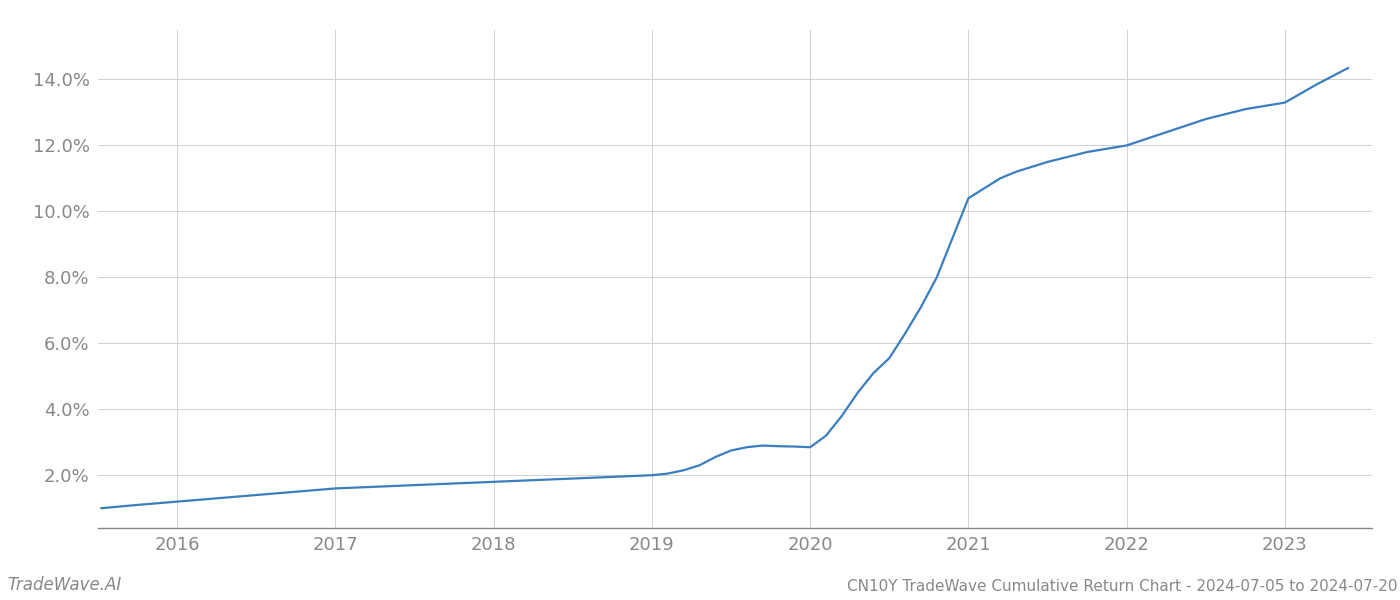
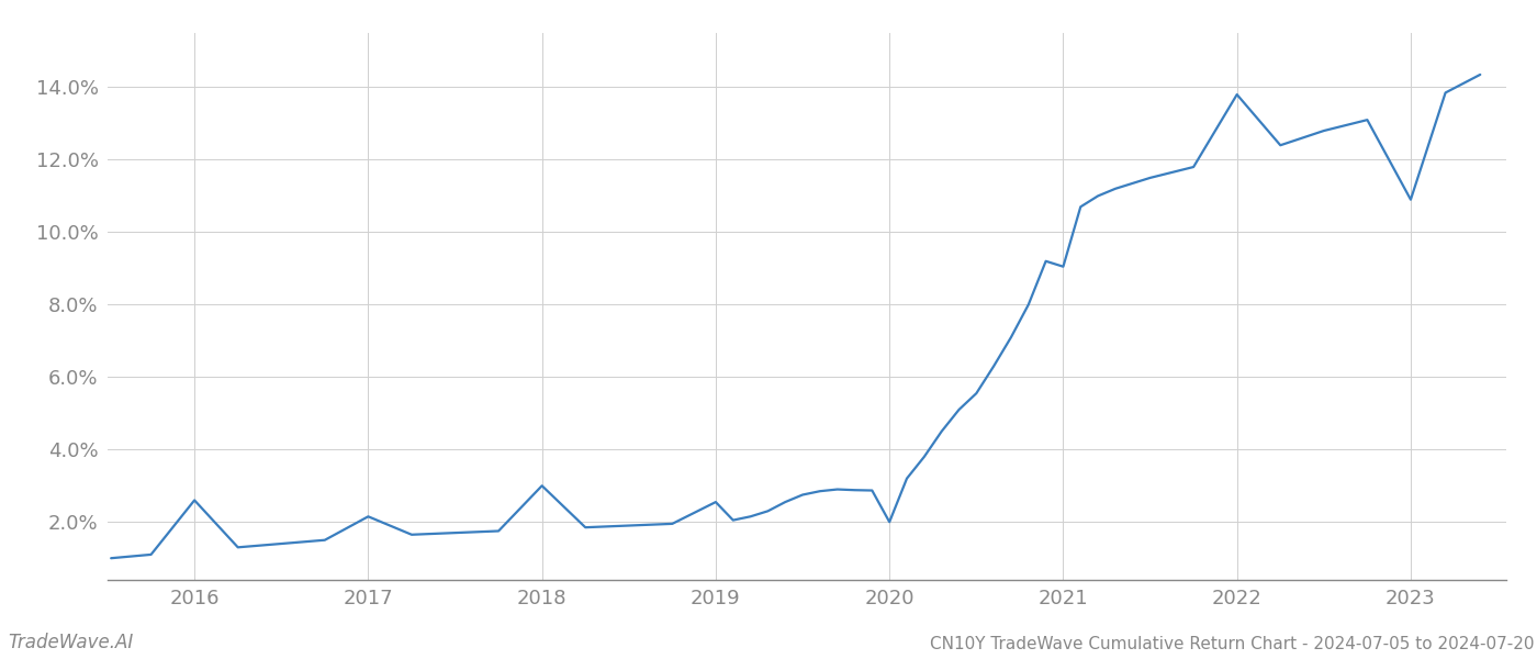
2016: 1.20% -> 2.60%
2017: 1.60% -> 2.15%
2018: 1.80% -> 3.00%
2019: 2.00% -> 2.55%
2020: 2.85% -> 2.00%
2021: 10.40% -> 9.05%
2022: 12.00% -> 13.80%
2023: 13.30% -> 10.90%
